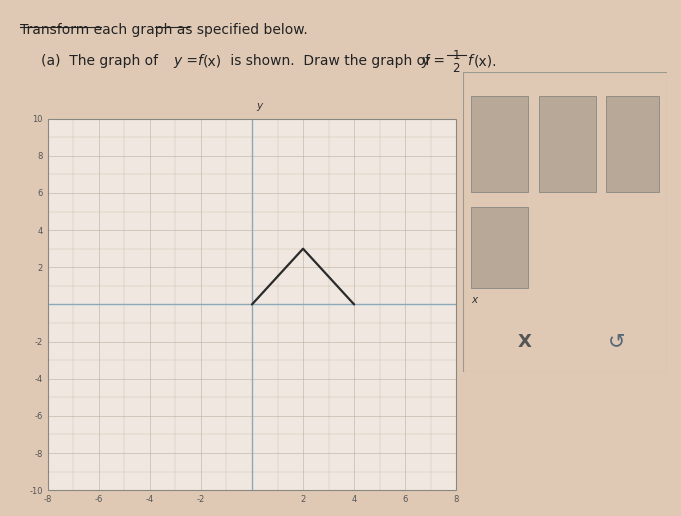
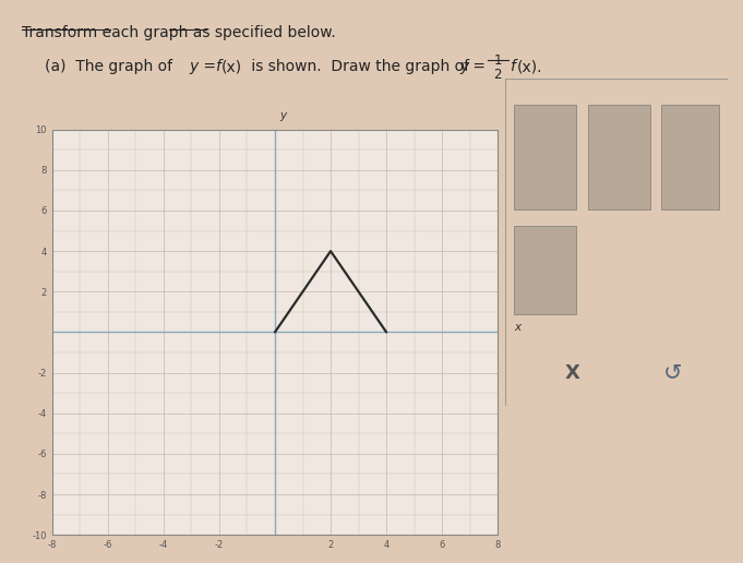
2: 3 -> 4
